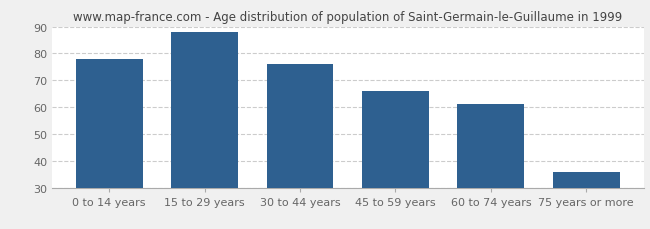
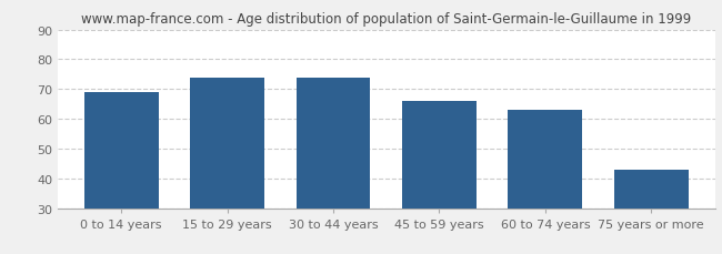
0 to 14 years: 78 -> 69
15 to 29 years: 88 -> 74
30 to 44 years: 76 -> 74
60 to 74 years: 61 -> 63
75 years or more: 36 -> 43
